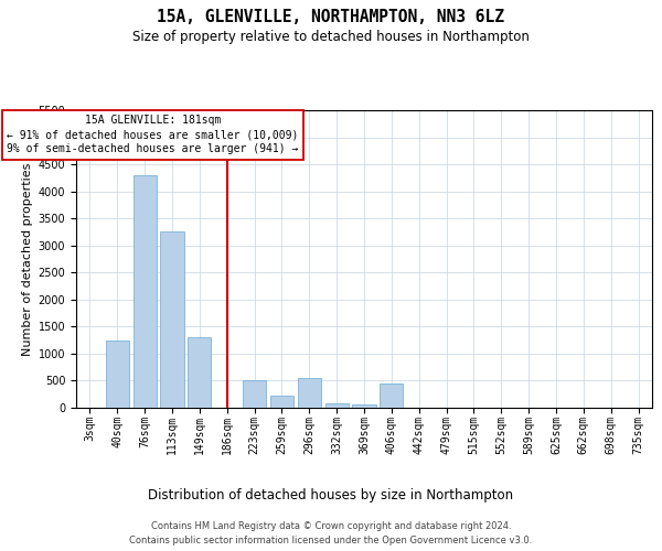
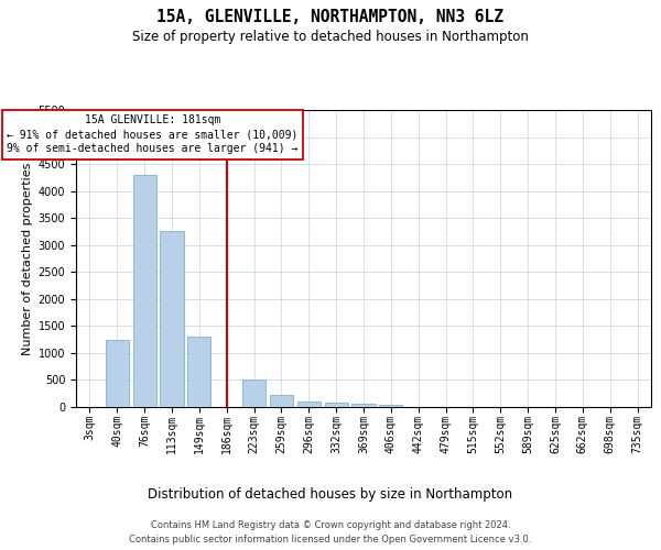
296sqm: 550 -> 100
406sqm: 450 -> 50
